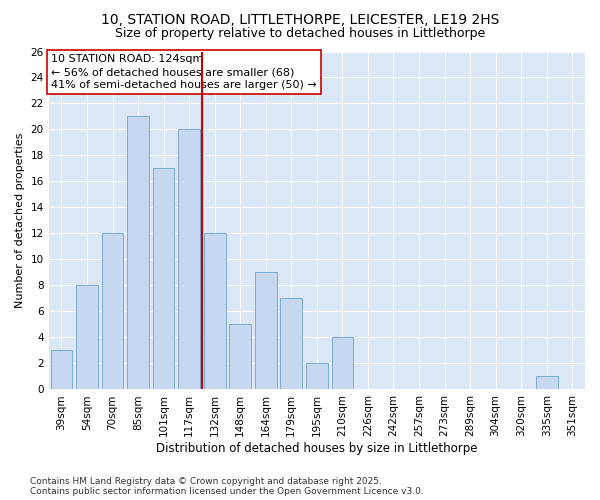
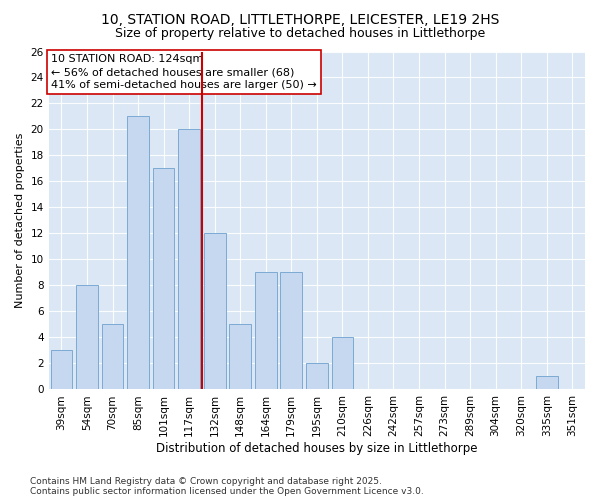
70sqm: 12 -> 5
179sqm: 7 -> 9
